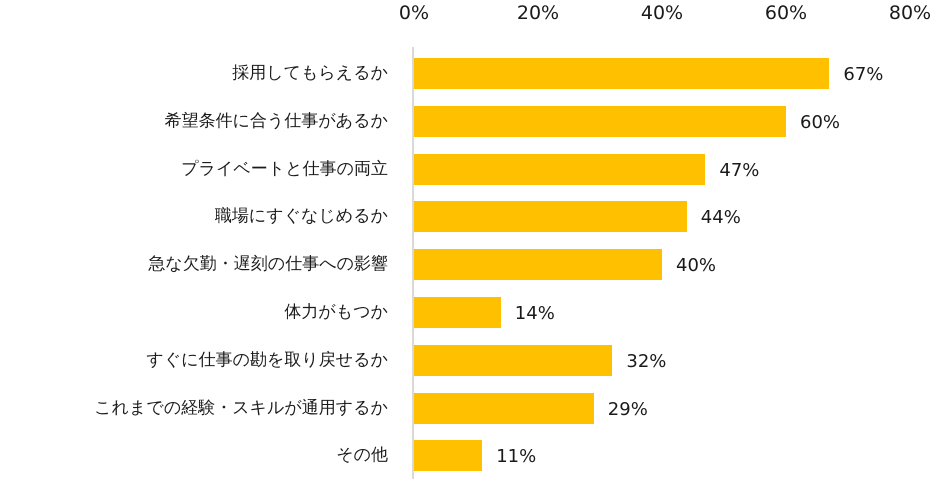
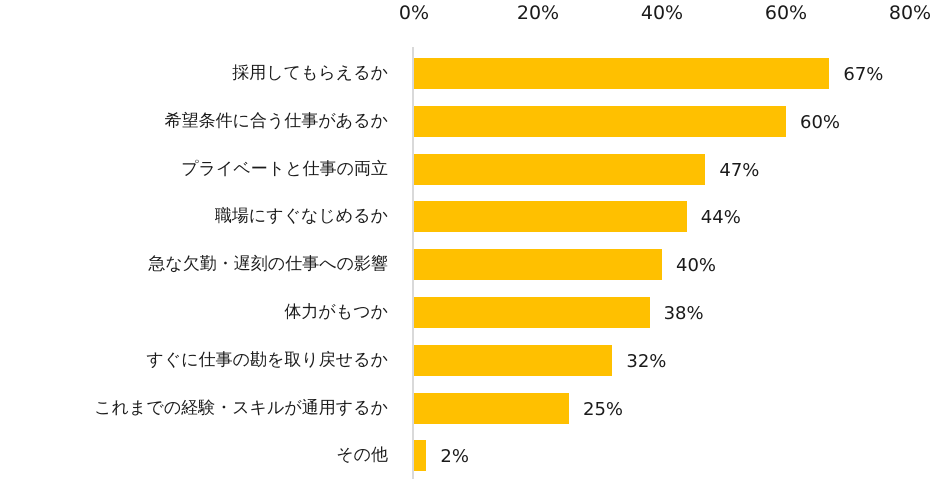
体力がもつか: 14% -> 38%
これまでの経験・スキルが通用するか: 29% -> 25%
その他: 11% -> 2%
